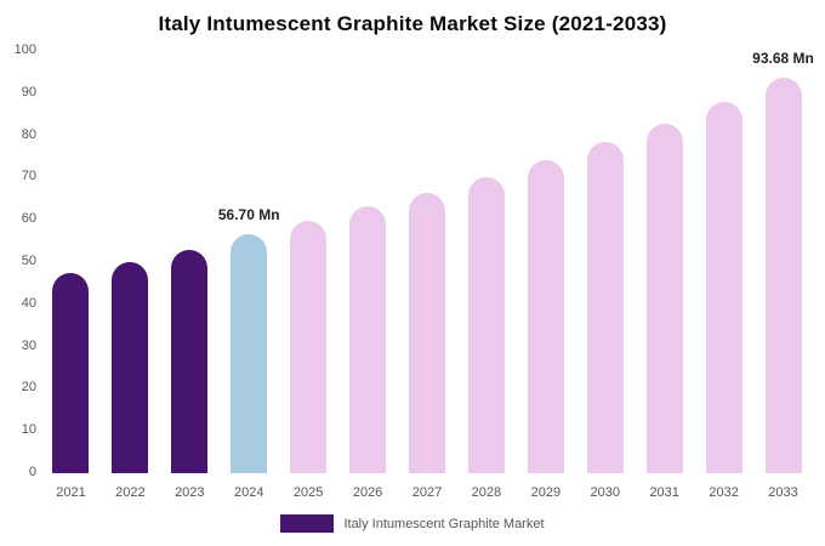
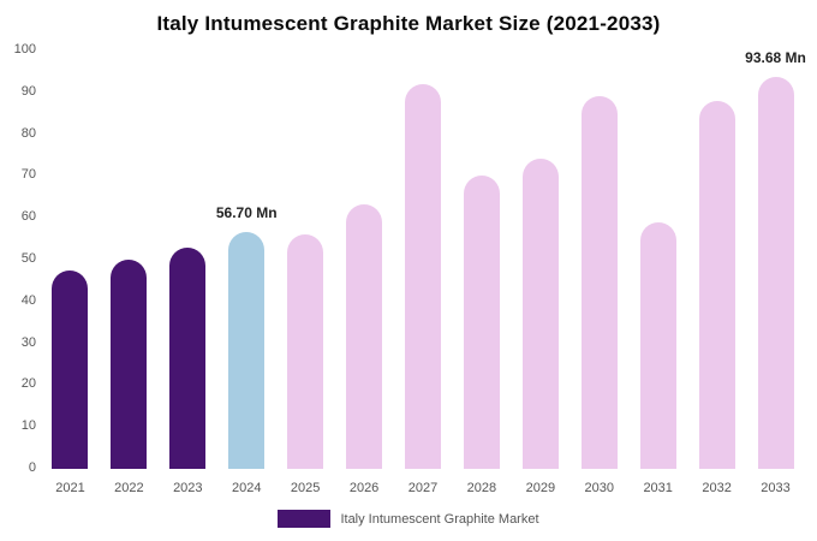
2025: 60 -> 56
2027: 66 -> 92
2030: 78 -> 89
2031: 83 -> 59
